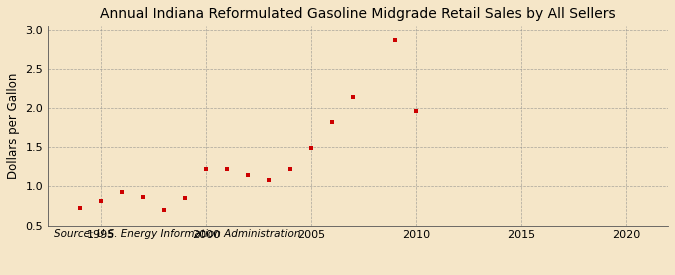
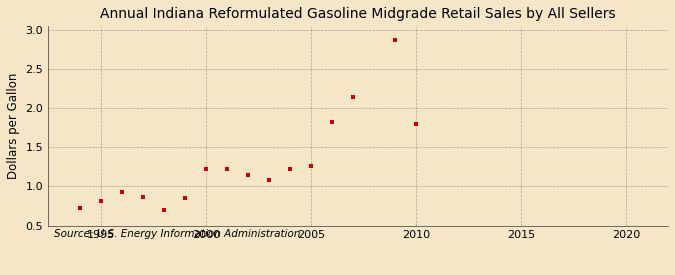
2005: 1.49 -> 1.26
2010: 1.97 -> 1.80
